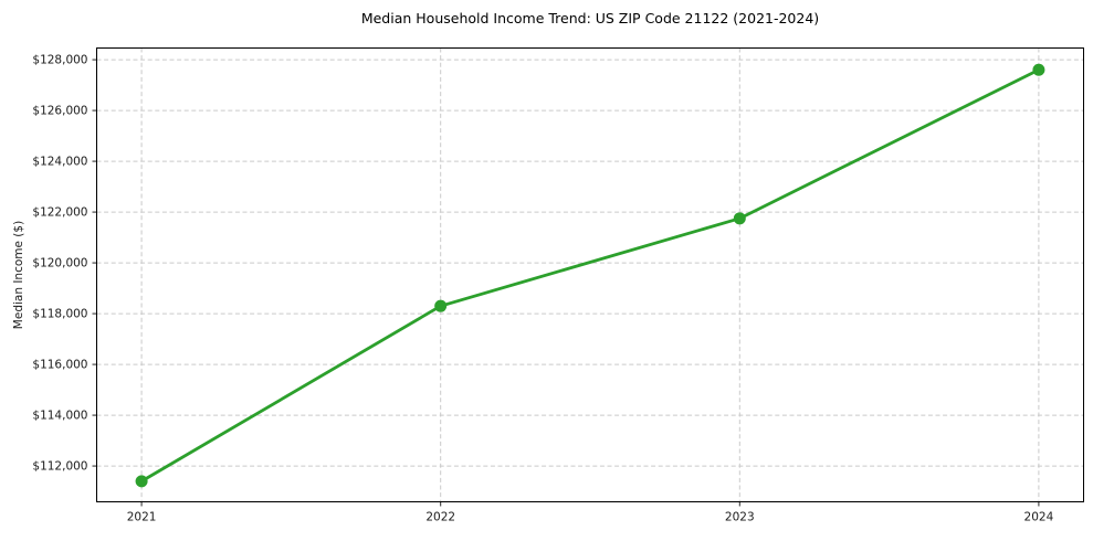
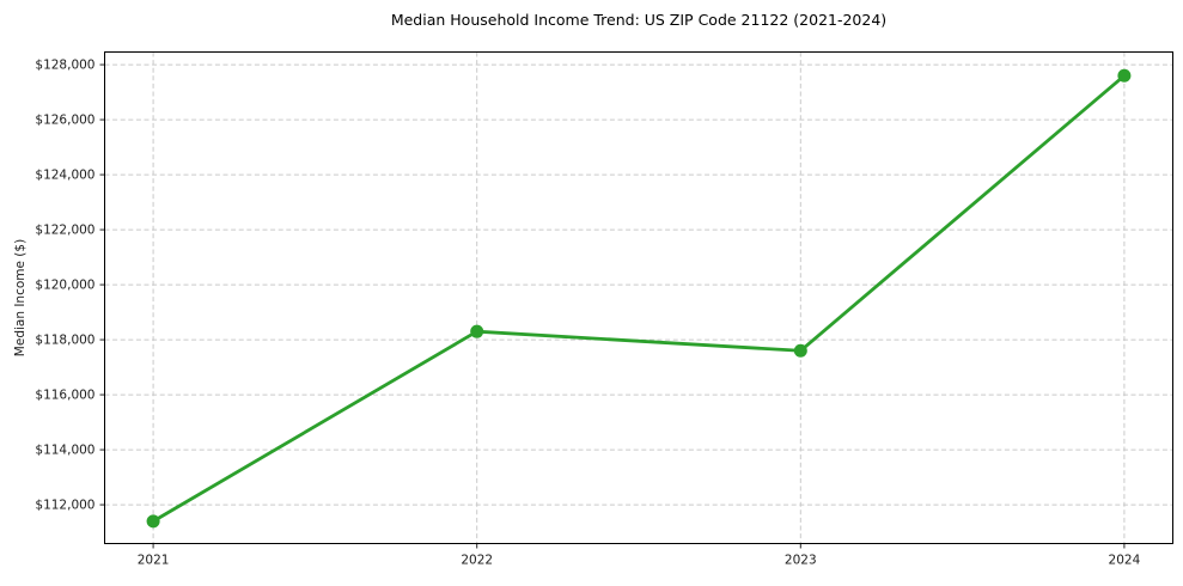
2023: $121800 -> $117600
